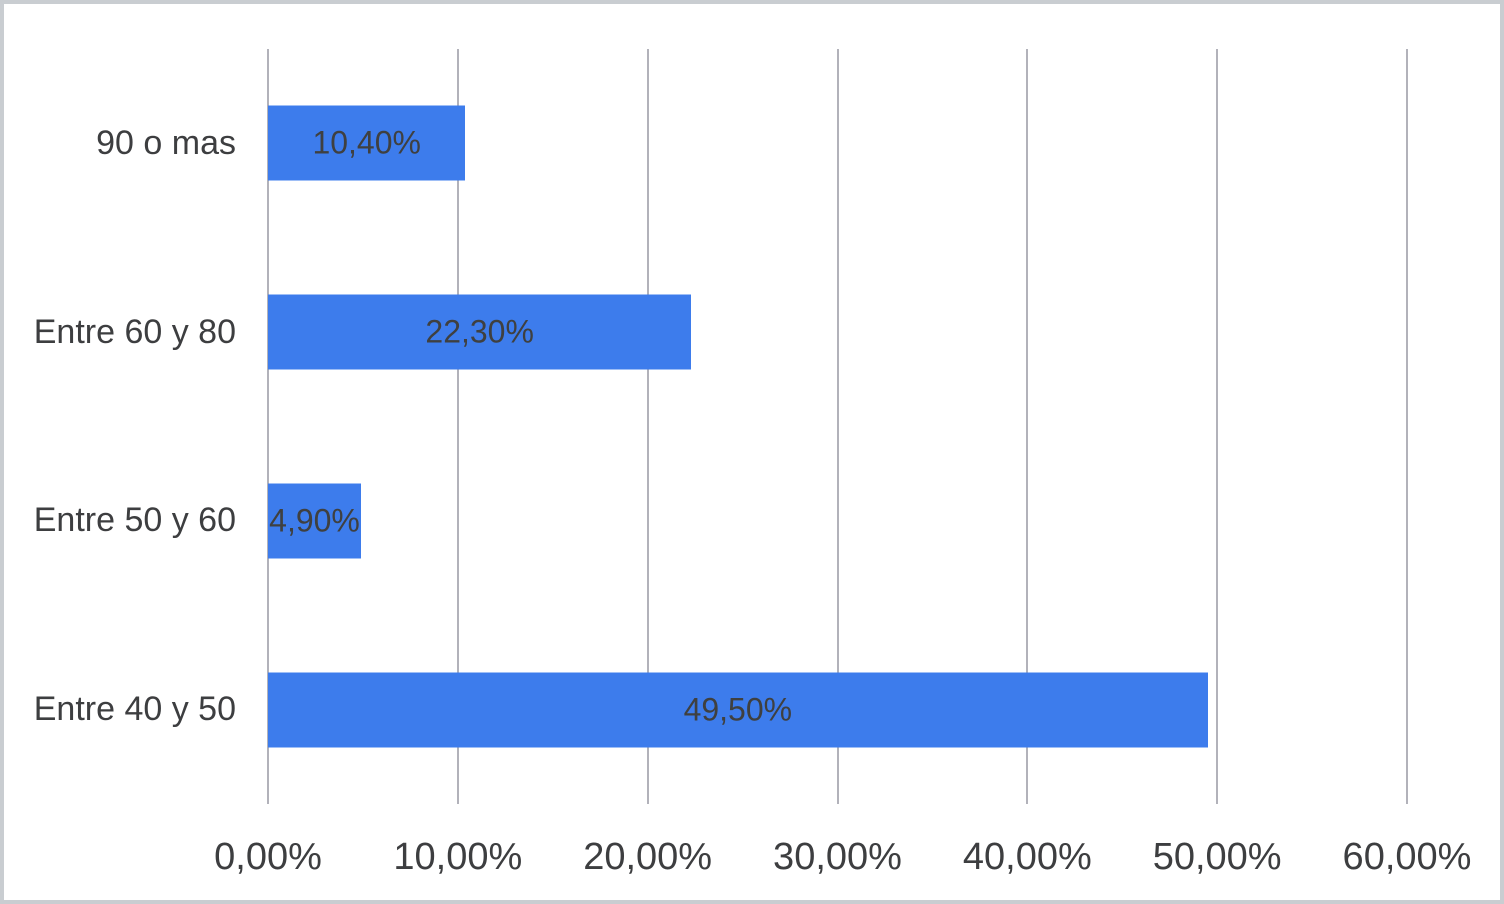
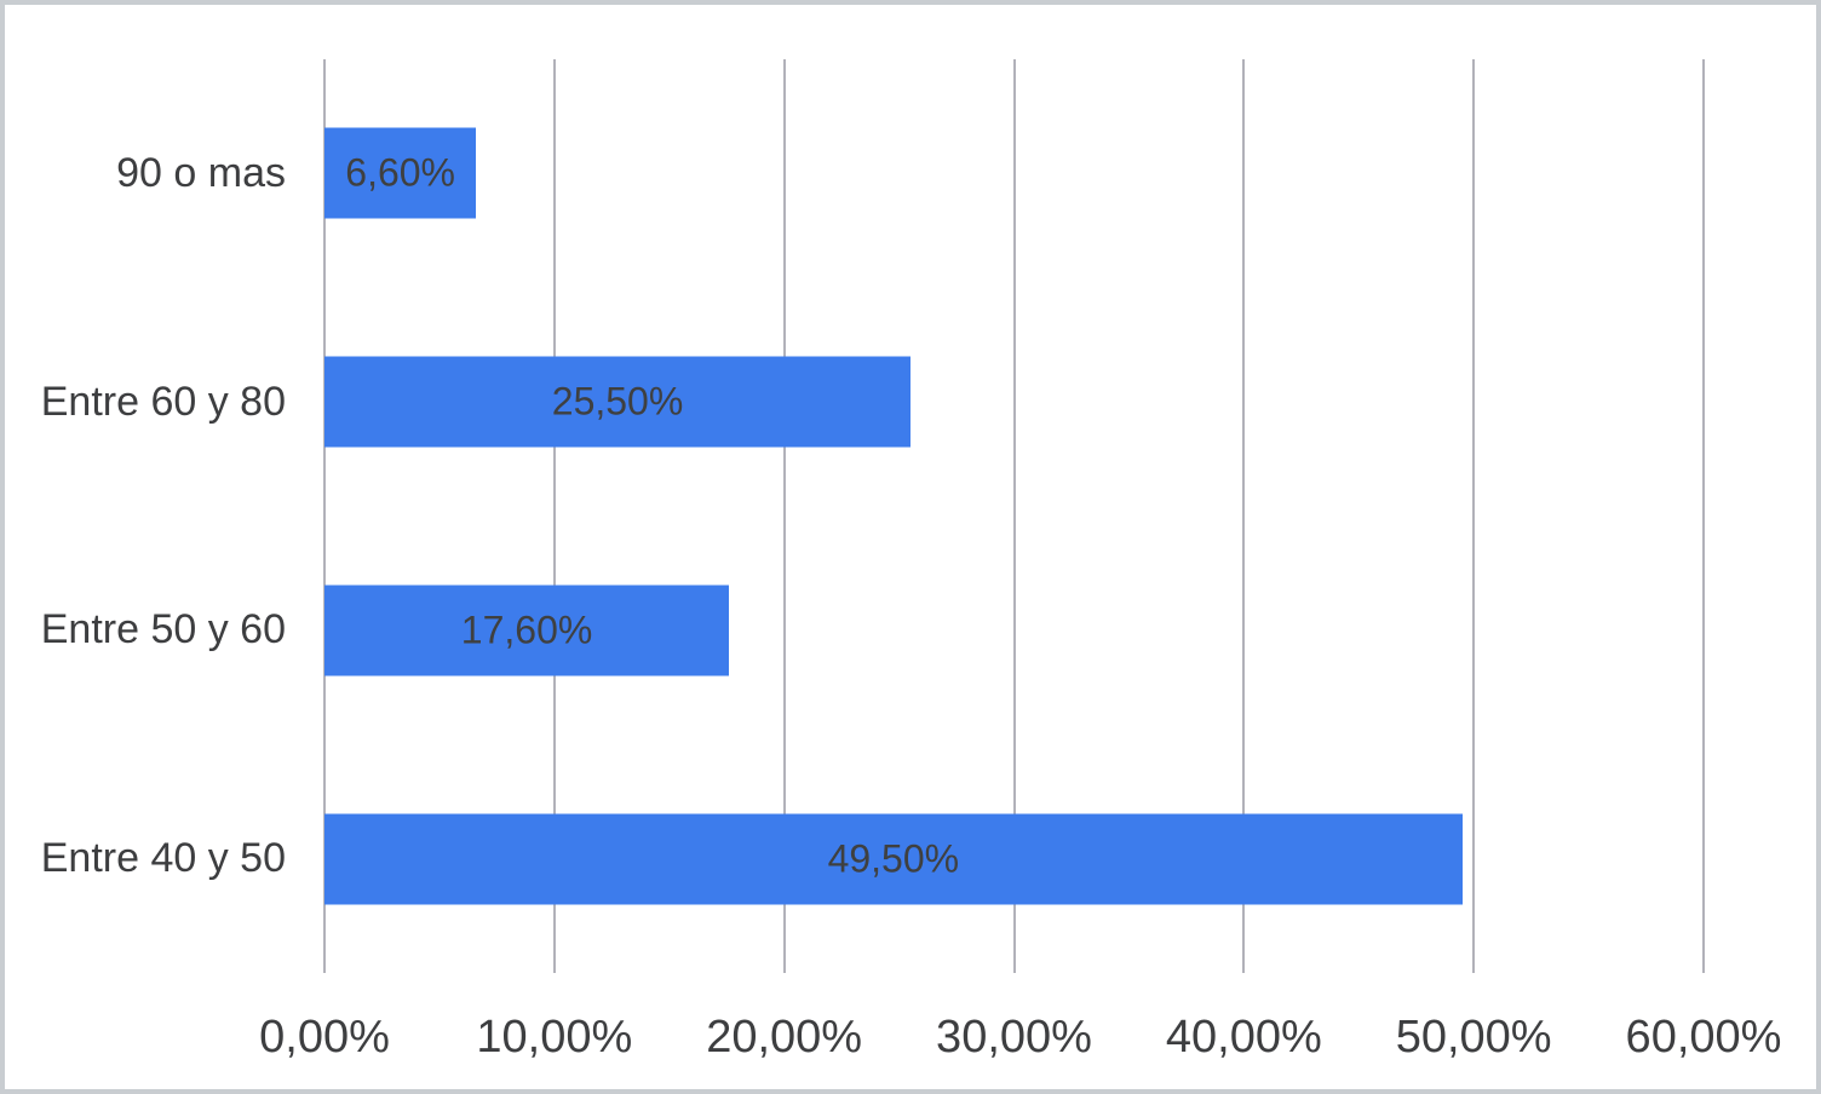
90 o mas: 10,40% -> 6,60%
Entre 60 y 80: 22,30% -> 25,50%
Entre 50 y 60: 4,90% -> 17,60%
